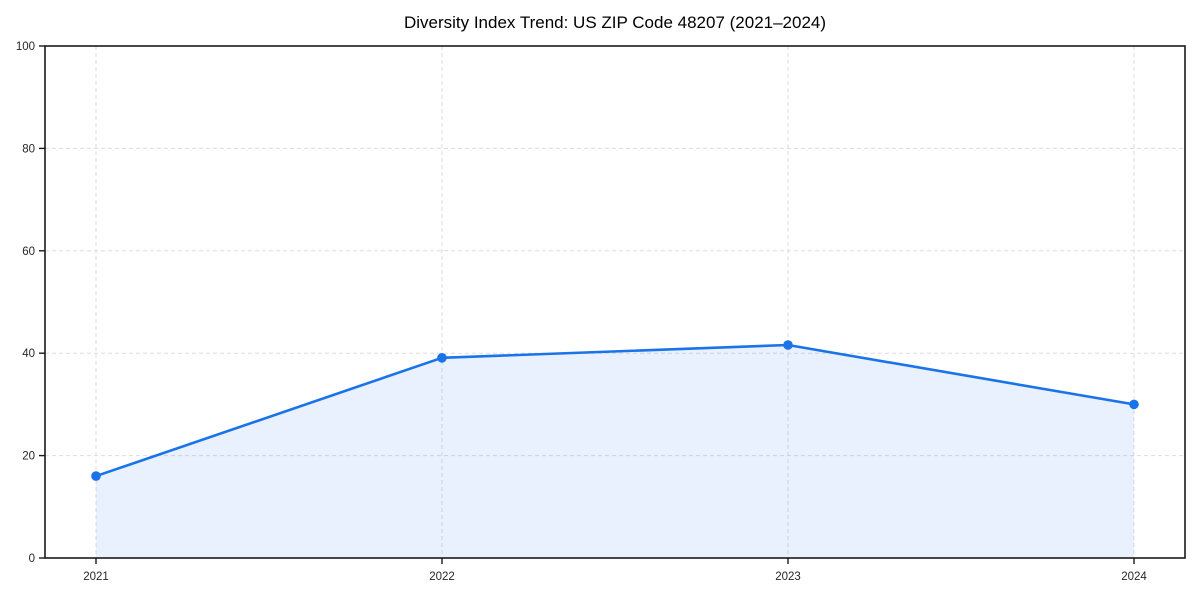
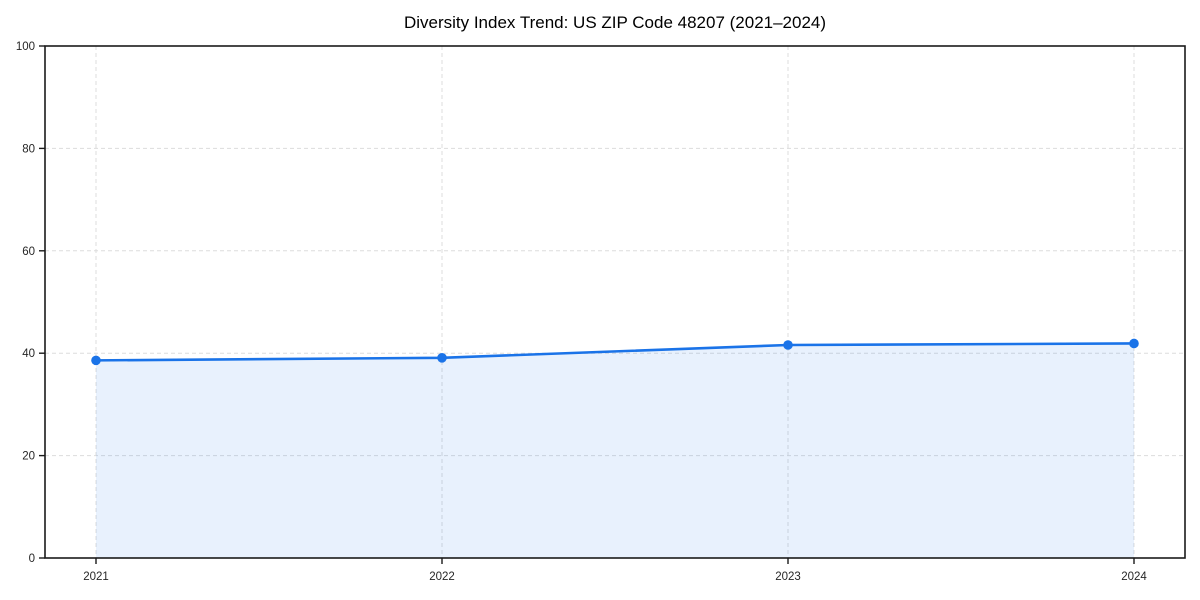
2021: 16 -> 39
2024: 30 -> 42
